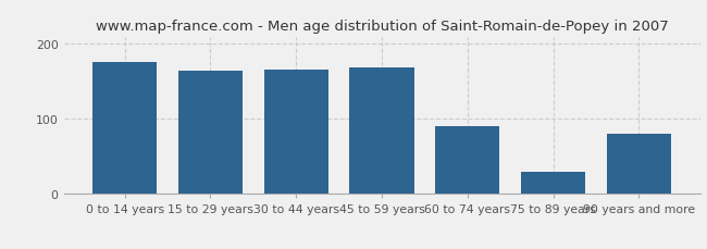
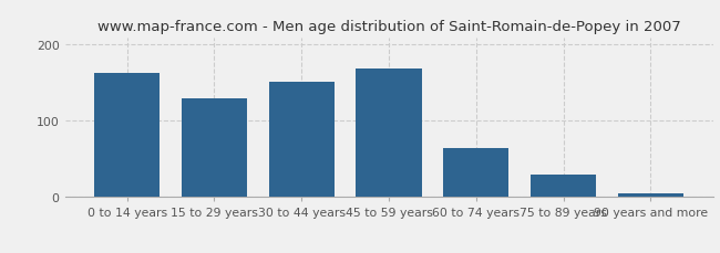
0 to 14 years: 176 -> 163
15 to 29 years: 164 -> 130
30 to 44 years: 166 -> 152
60 to 74 years: 90 -> 65
90 years and more: 80 -> 5
